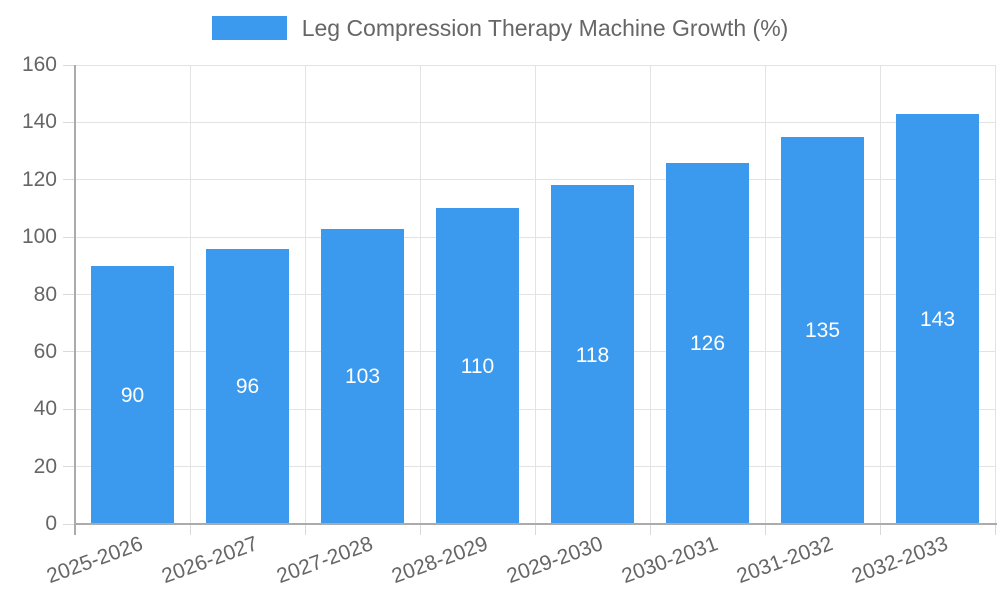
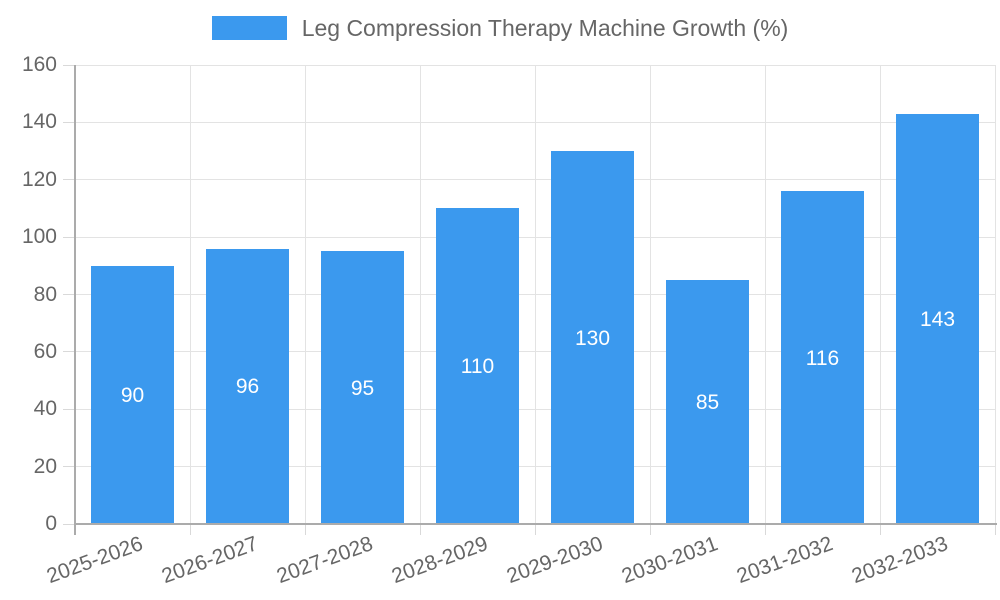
2027-2028: 103 -> 95
2029-2030: 118 -> 130
2030-2031: 126 -> 85
2031-2032: 135 -> 116
